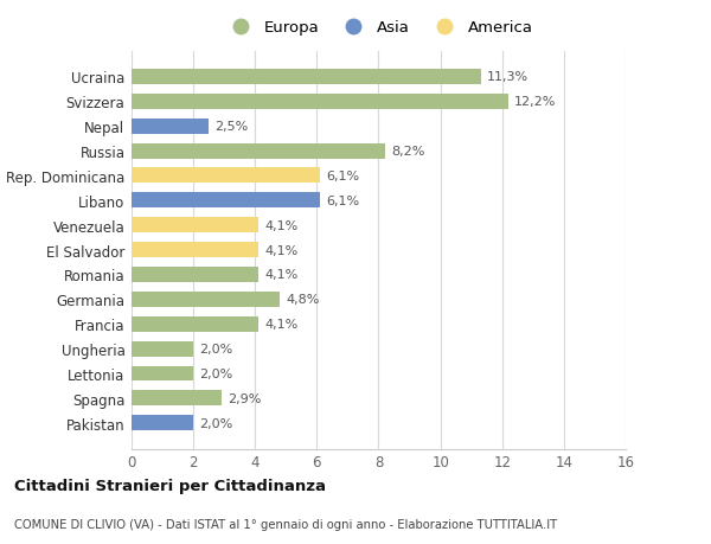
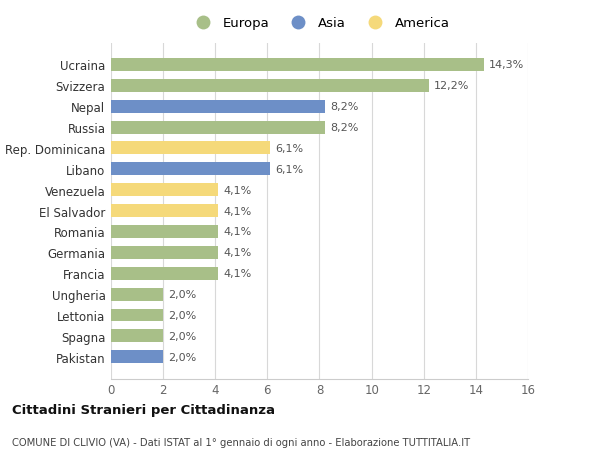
Ucraina: 11,3% -> 14,3%
Nepal: 2,5% -> 8,2%
Germania: 4,8% -> 4,1%
Spagna: 2,9% -> 2,0%
